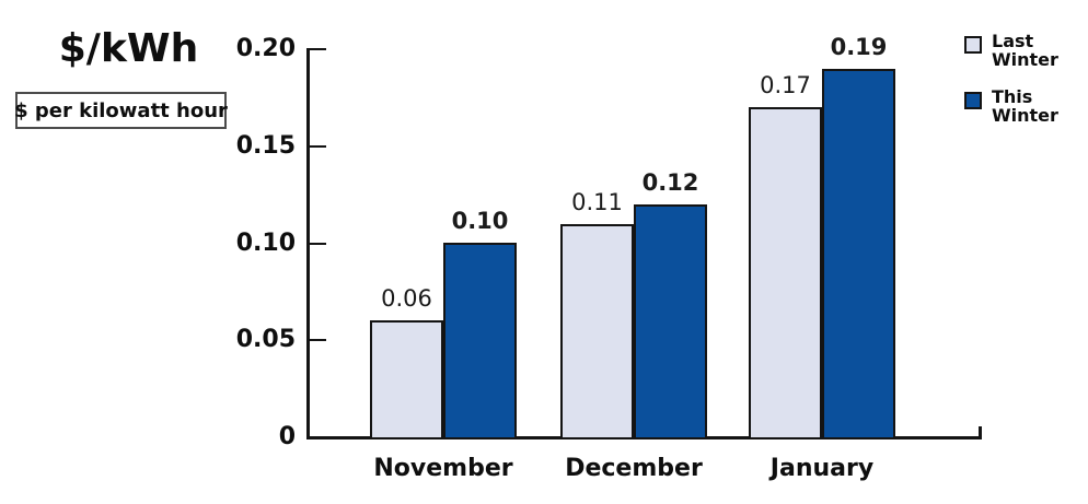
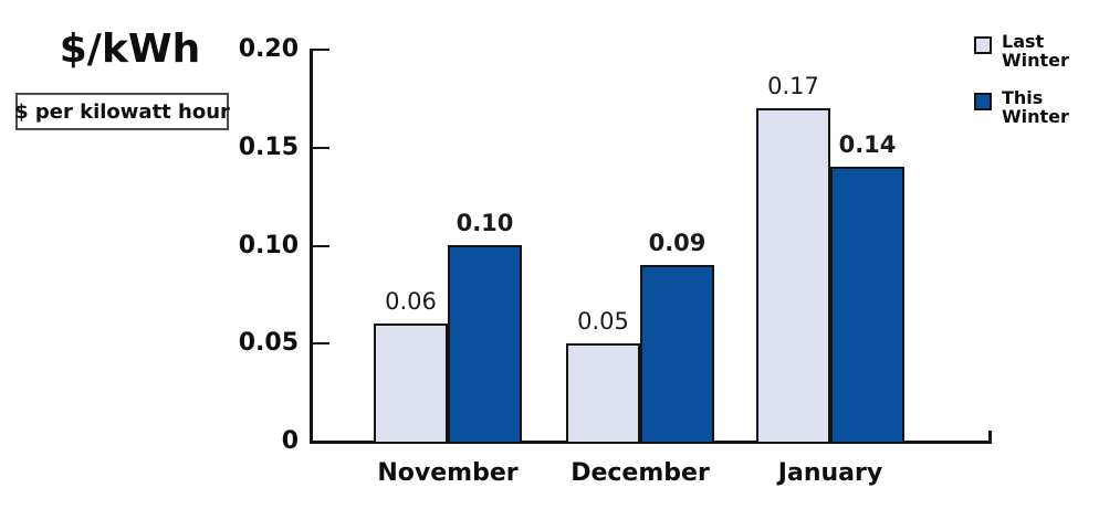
Last Winter/December: 0.11 -> 0.05
This Winter/December: 0.12 -> 0.09
This Winter/January: 0.19 -> 0.14
